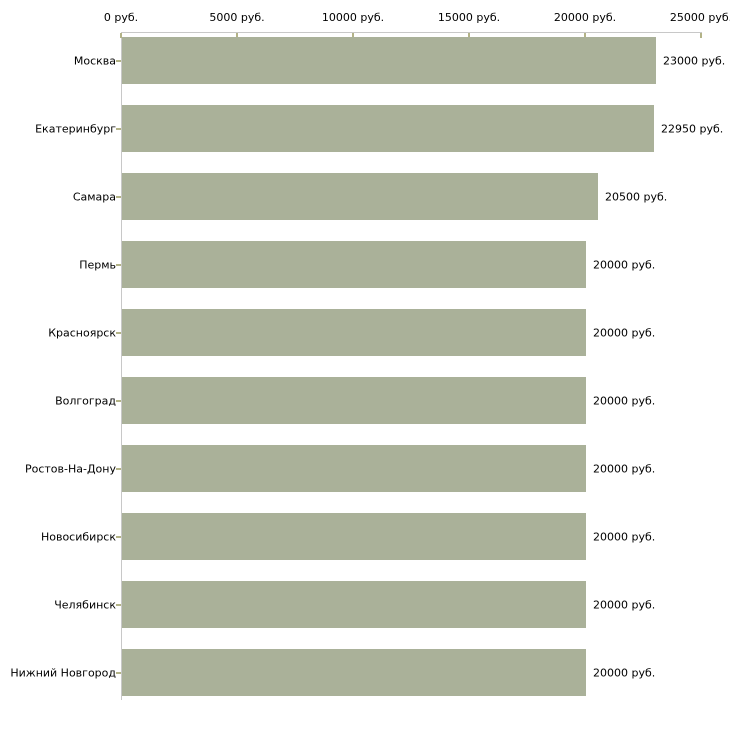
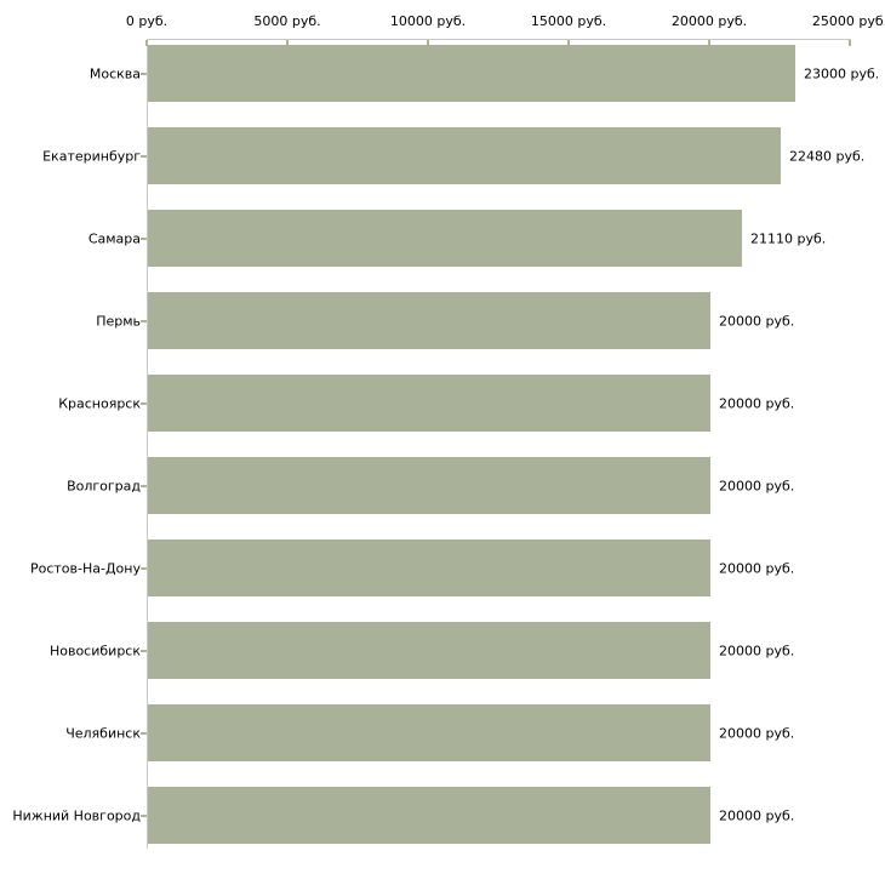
Екатеринбург: 22950 -> 22480
Самара: 20500 -> 21110
